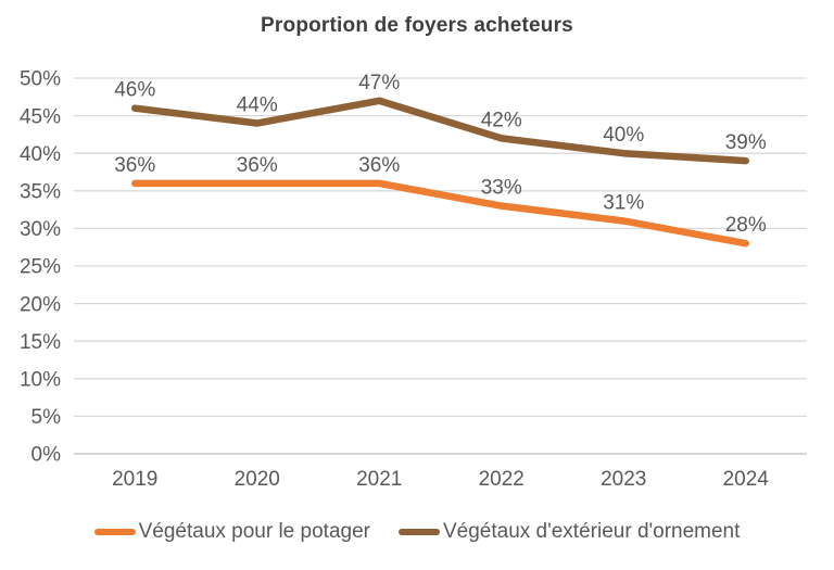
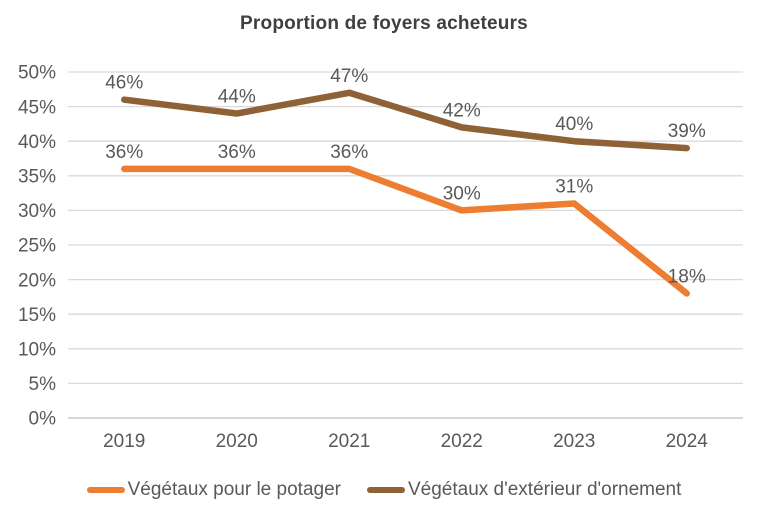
Végétaux pour le potager/2022: 33% -> 30%
Végétaux pour le potager/2024: 28% -> 18%
